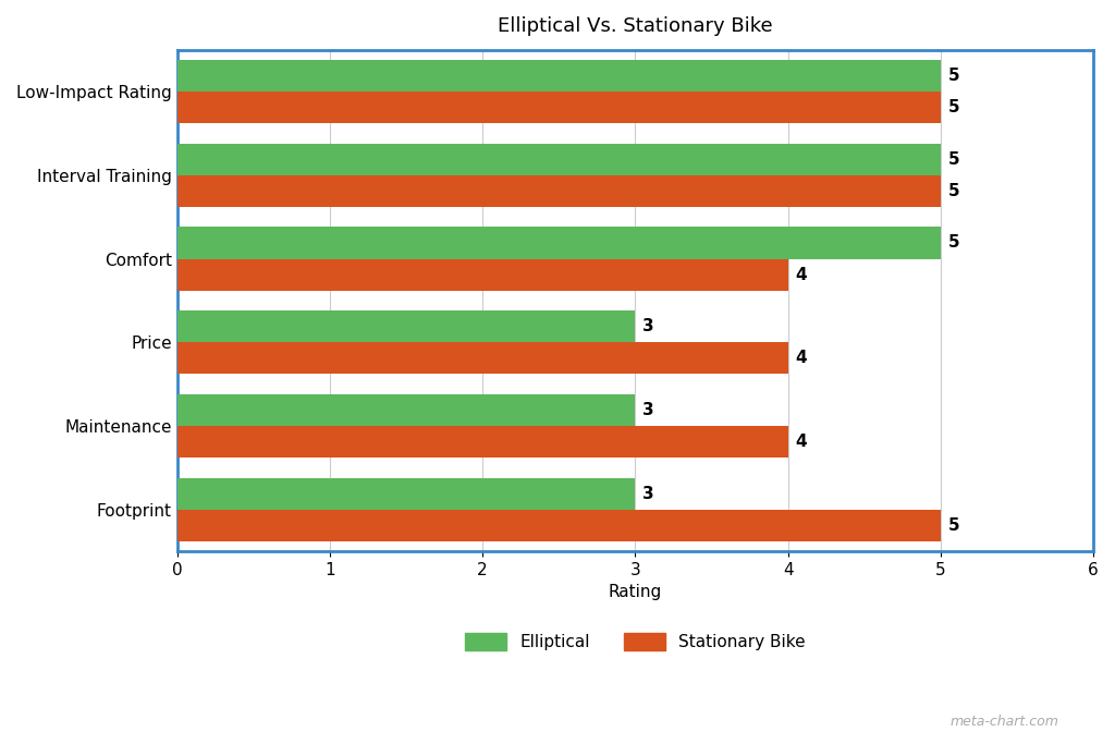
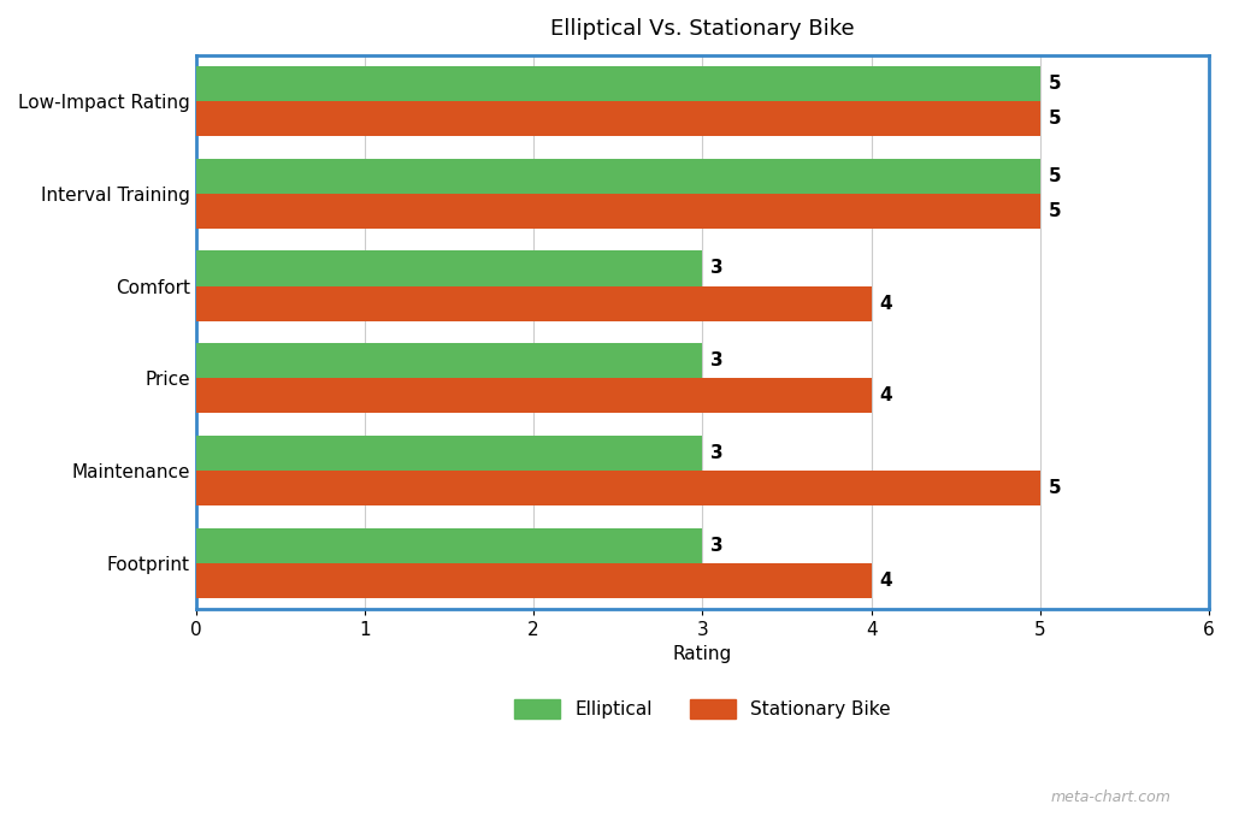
Elliptical/Comfort: 5 -> 3
Stationary Bike/Maintenance: 4 -> 5
Stationary Bike/Footprint: 5 -> 4
